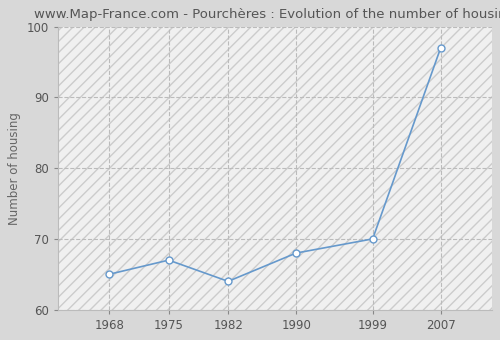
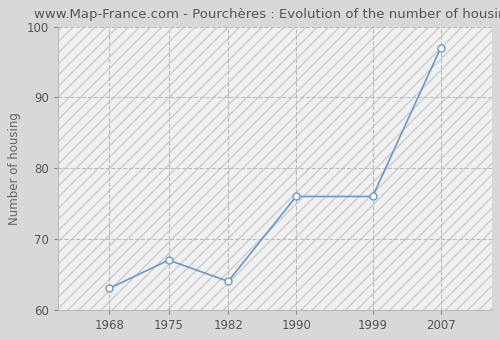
1968: 65 -> 63
1990: 68 -> 76
1999: 70 -> 76
